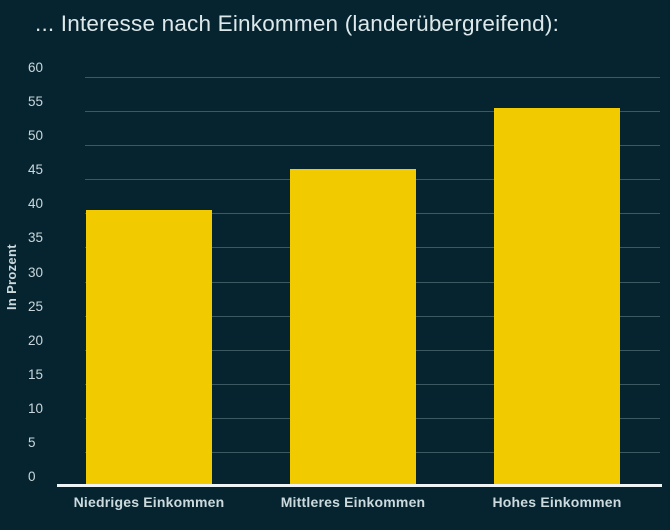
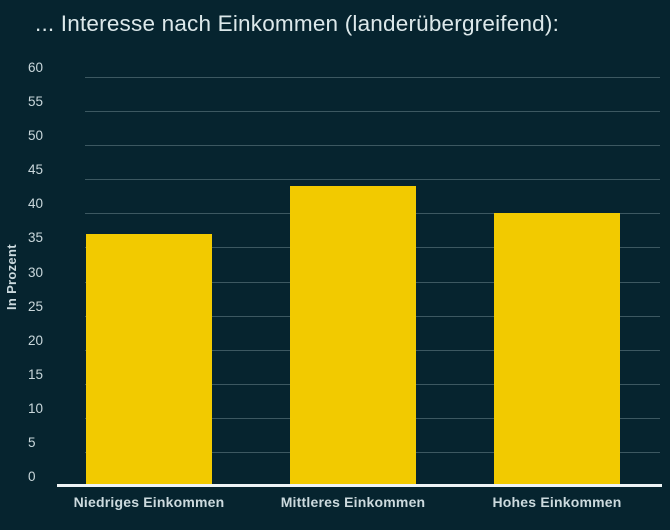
Niedriges Einkommen: 40 -> 37
Mittleres Einkommen: 46 -> 44
Hohes Einkommen: 56 -> 40
